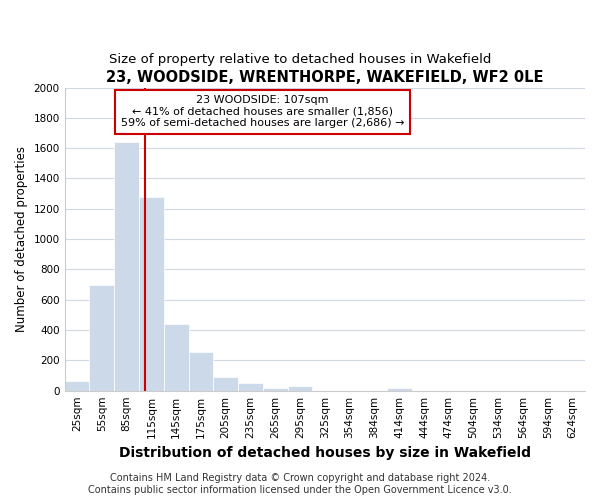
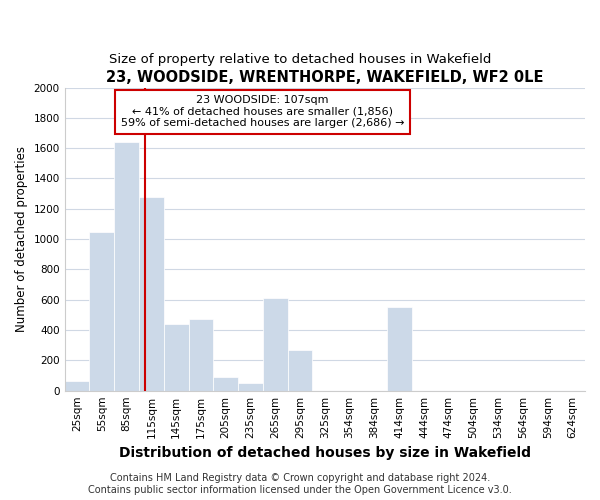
55sqm: 700 -> 1050
175sqm: 260 -> 470
265sqm: 20 -> 610
295sqm: 30 -> 270
414sqm: 20 -> 550
